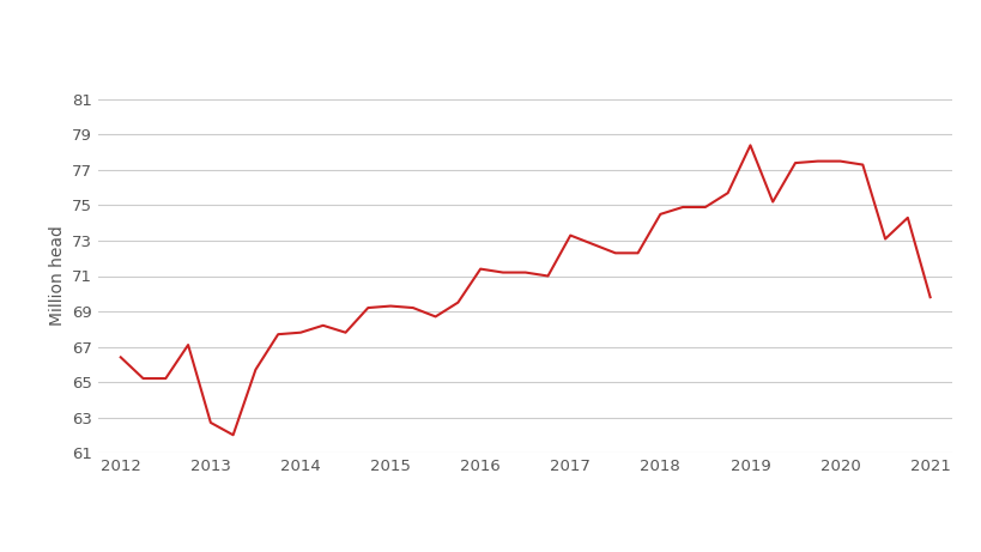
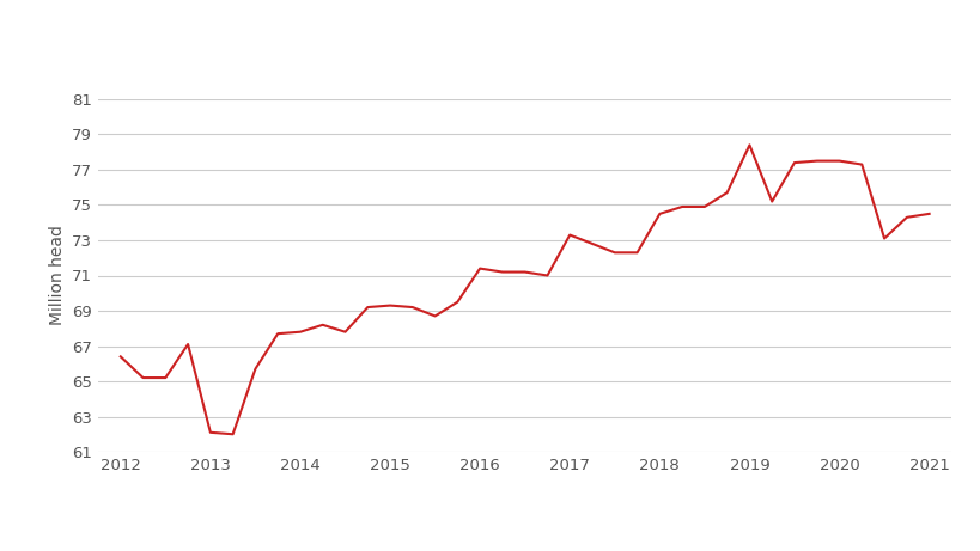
2013: 62.7 -> 62.1
2021: 69.8 -> 74.5
